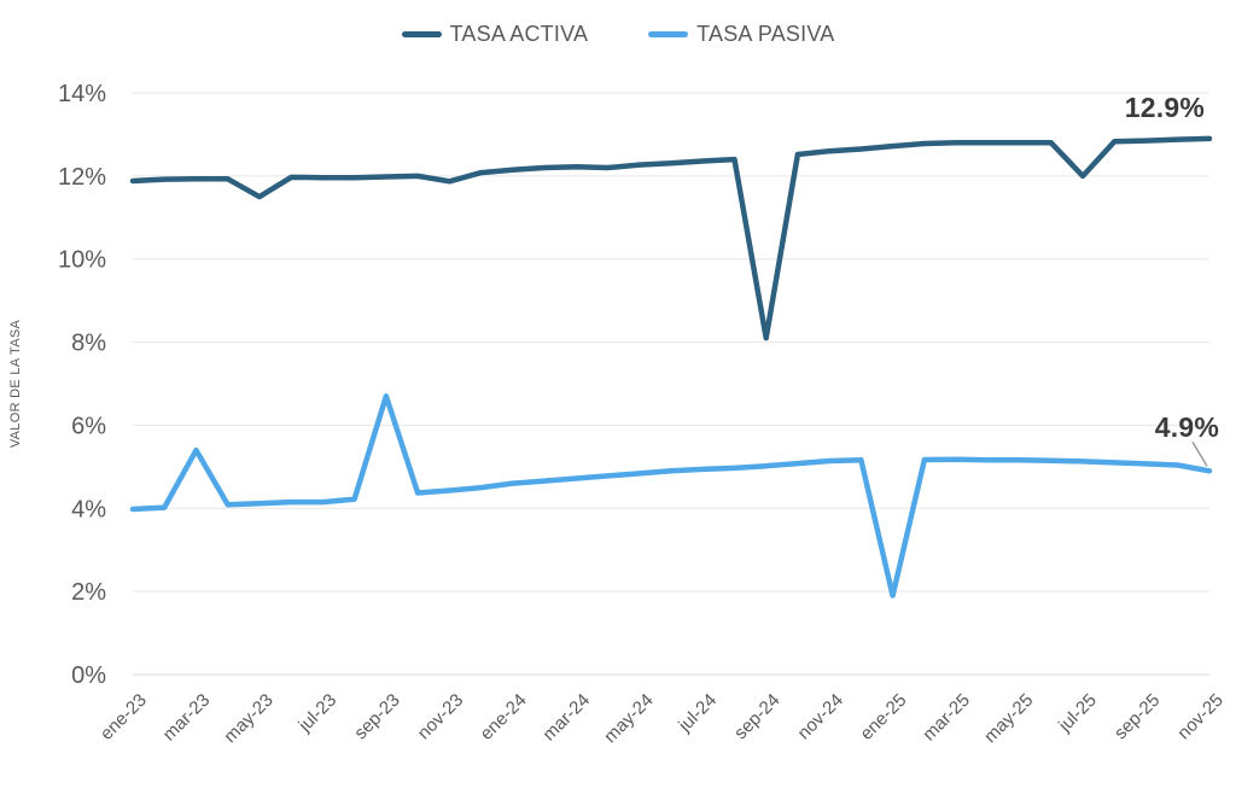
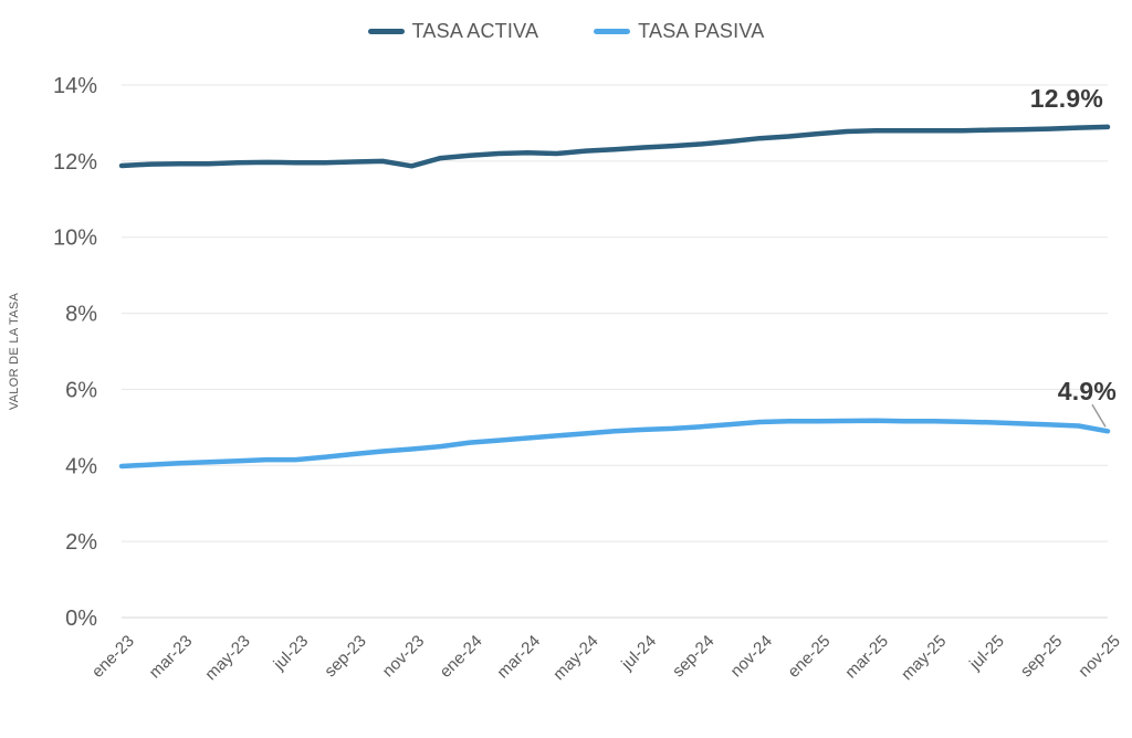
TASA PASIVA/mar-23: 5.4% -> 4.1%
TASA ACTIVA/may-23: 11.5% -> 12.0%
TASA PASIVA/sep-23: 6.7% -> 4.3%
TASA ACTIVA/sep-24: 8.1% -> 12.4%
TASA PASIVA/ene-25: 1.9% -> 5.2%
TASA ACTIVA/jul-25: 12.0% -> 12.8%
